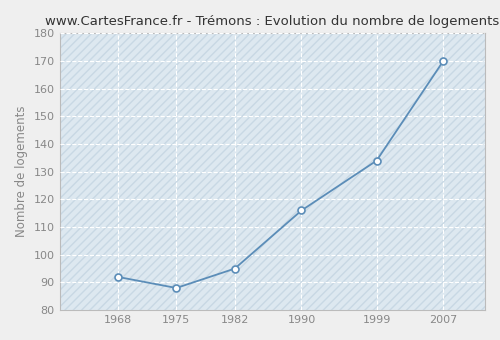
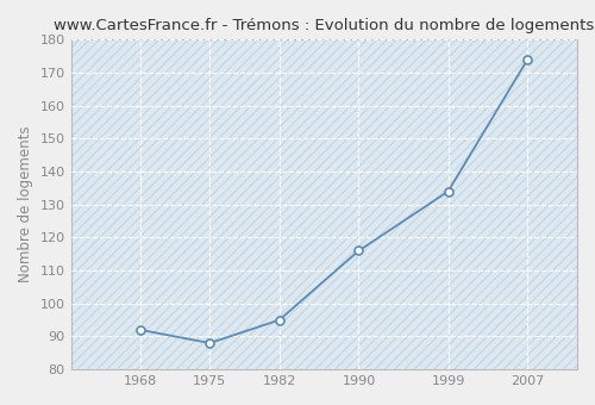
2007: 170 -> 174
